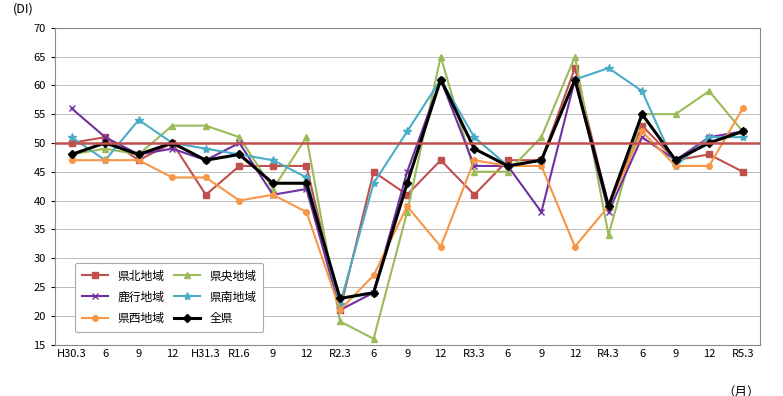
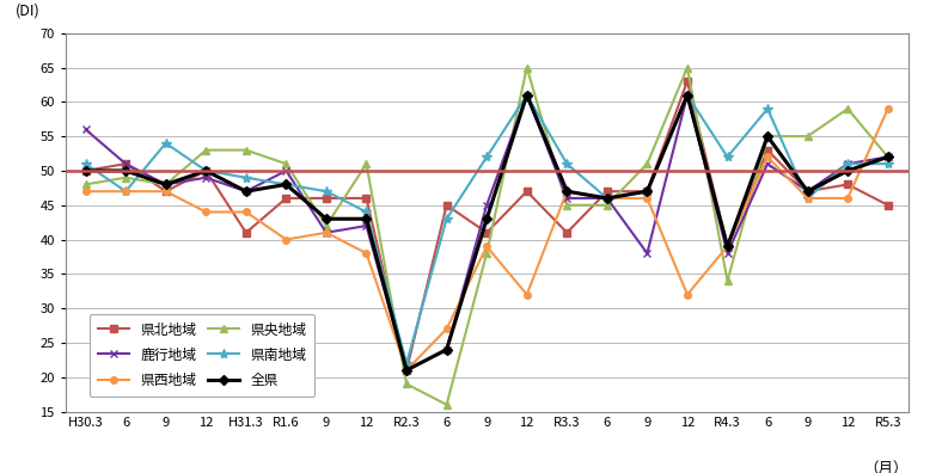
全県/H30.3: 48 -> 50
全県/R2.3: 23 -> 21
全県/R3.3: 49 -> 47
県南地域/R4.3: 63 -> 52
県西地域/R5.3: 56 -> 59
